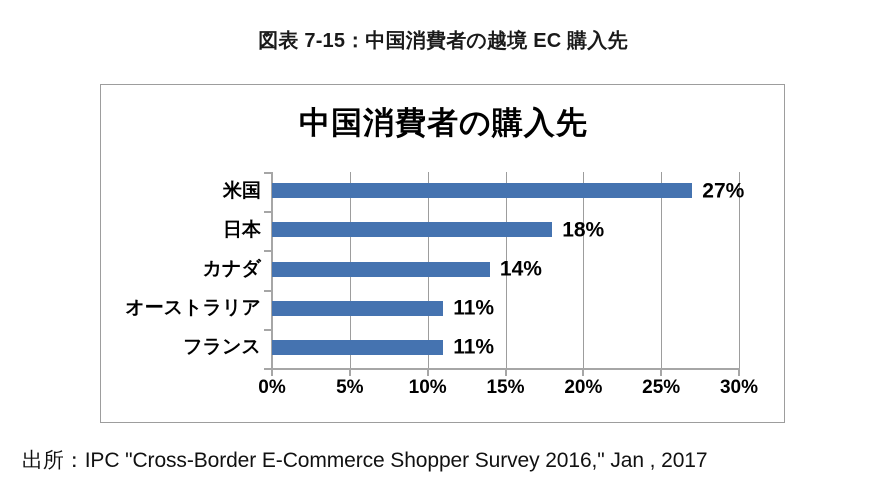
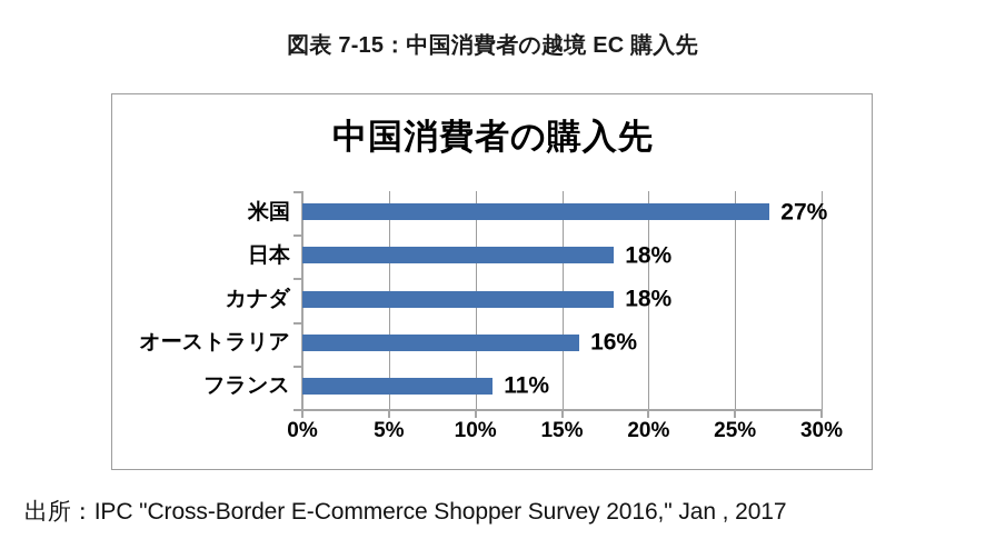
カナダ: 14% -> 18%
オーストラリア: 11% -> 16%
